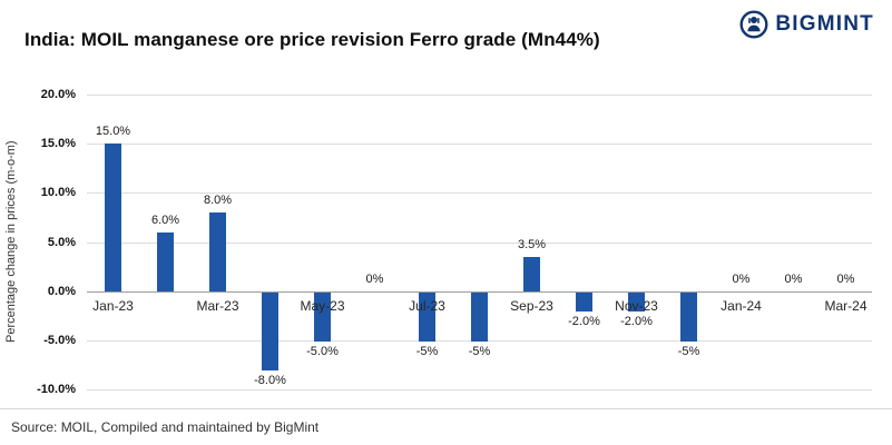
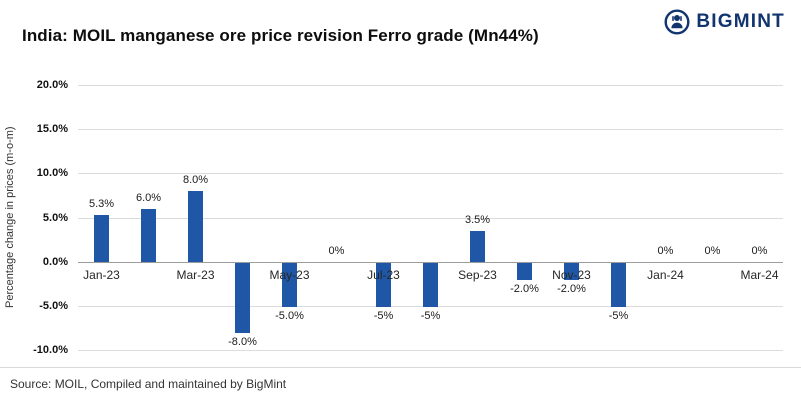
Jan-23: 15.0% -> 5.3%
